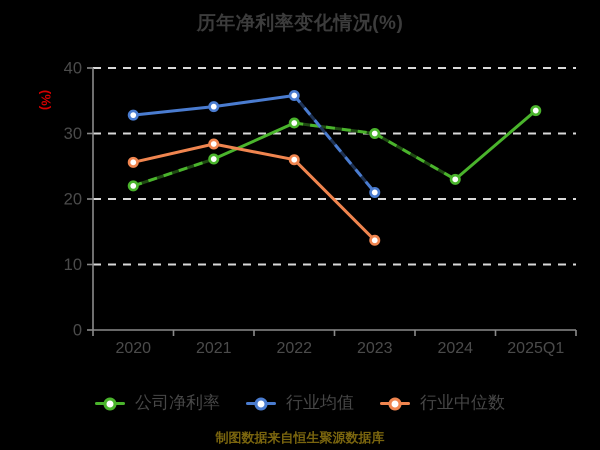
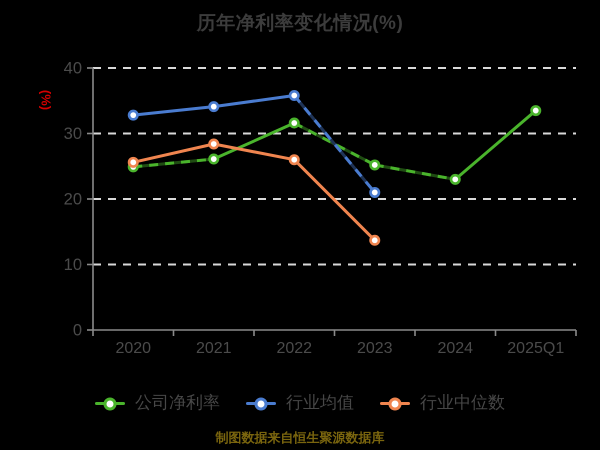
公司净利率/2020: 22 -> 25
公司净利率/2023: 30 -> 25
